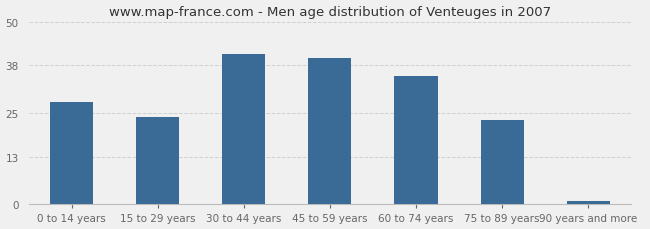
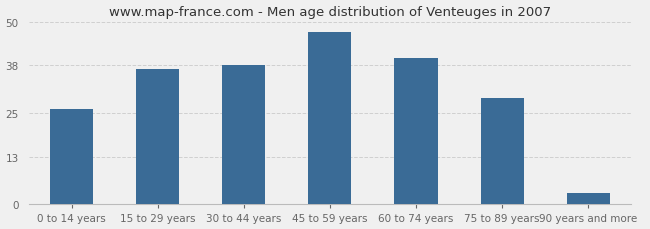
0 to 14 years: 28 -> 26
15 to 29 years: 24 -> 37
30 to 44 years: 41 -> 38
45 to 59 years: 40 -> 47
60 to 74 years: 35 -> 40
75 to 89 years: 23 -> 29
90 years and more: 1 -> 3
